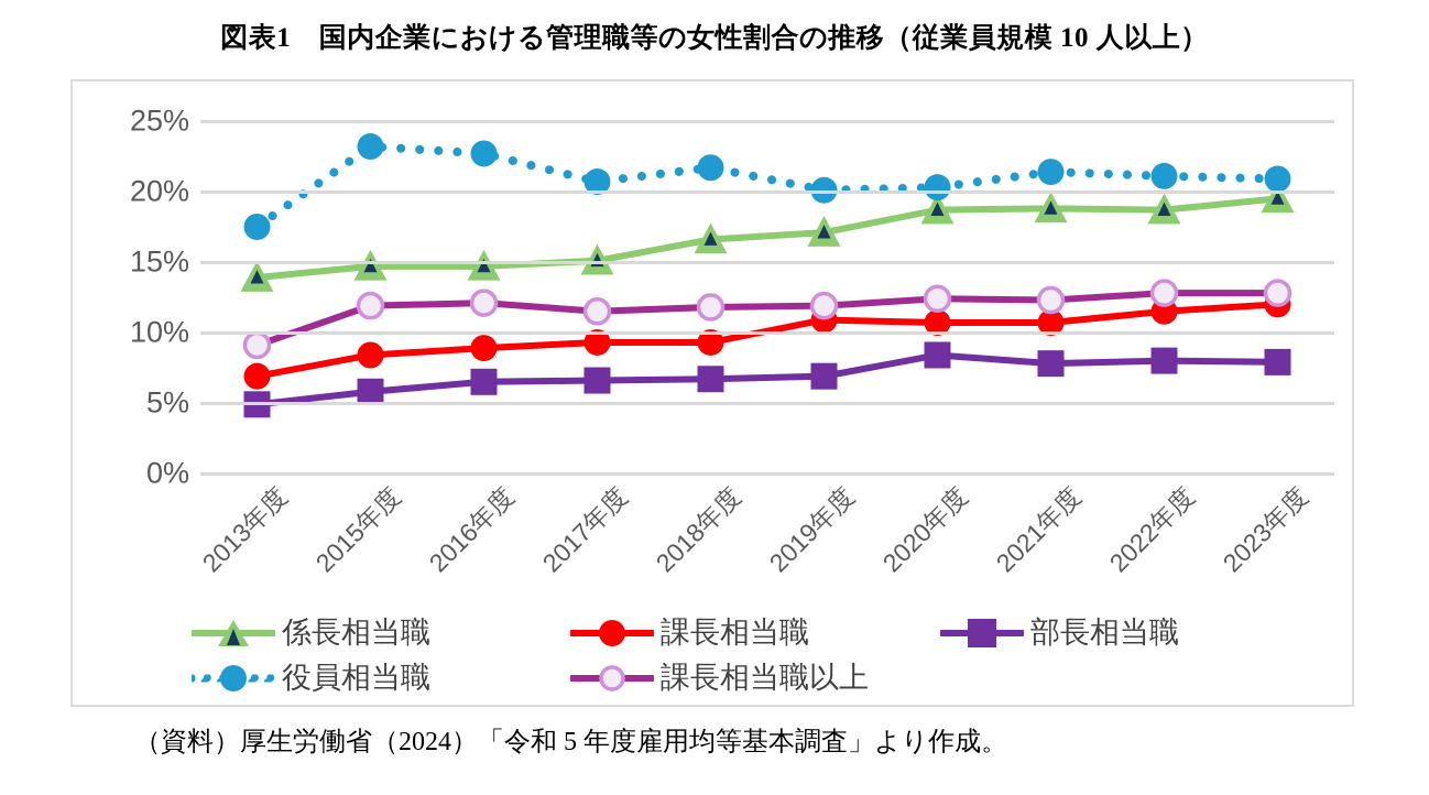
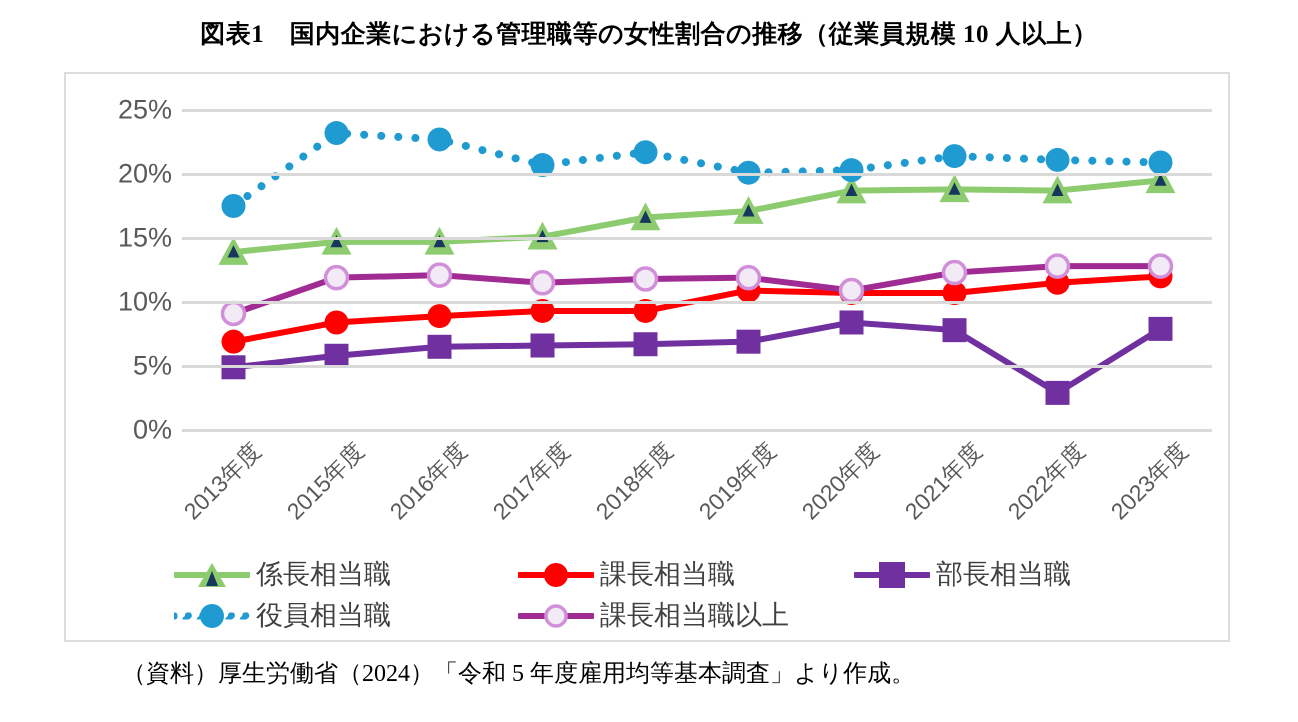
課長相当職以上/2020年度: 12.4% -> 10.9%
部長相当職/2022年度: 8.0% -> 2.9%
